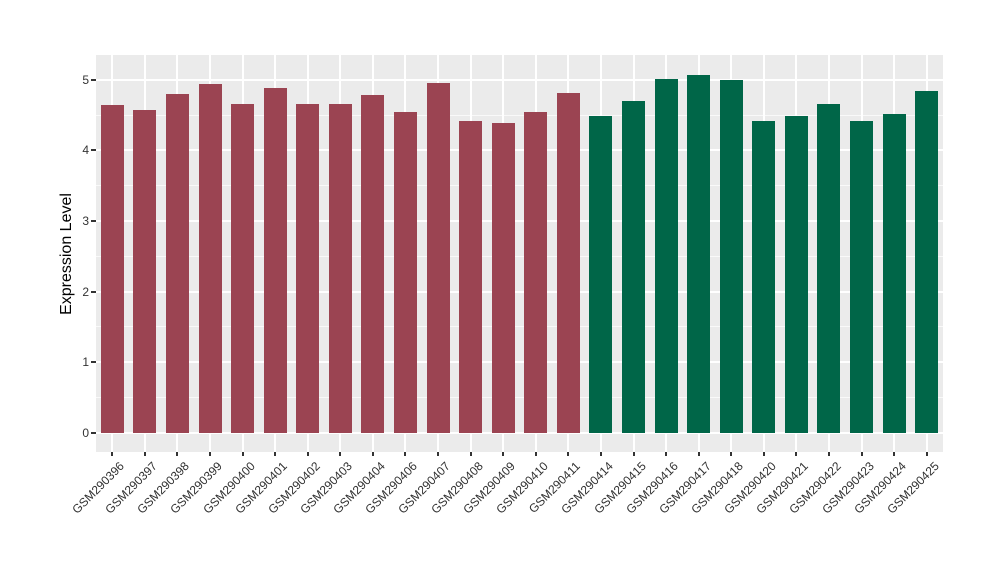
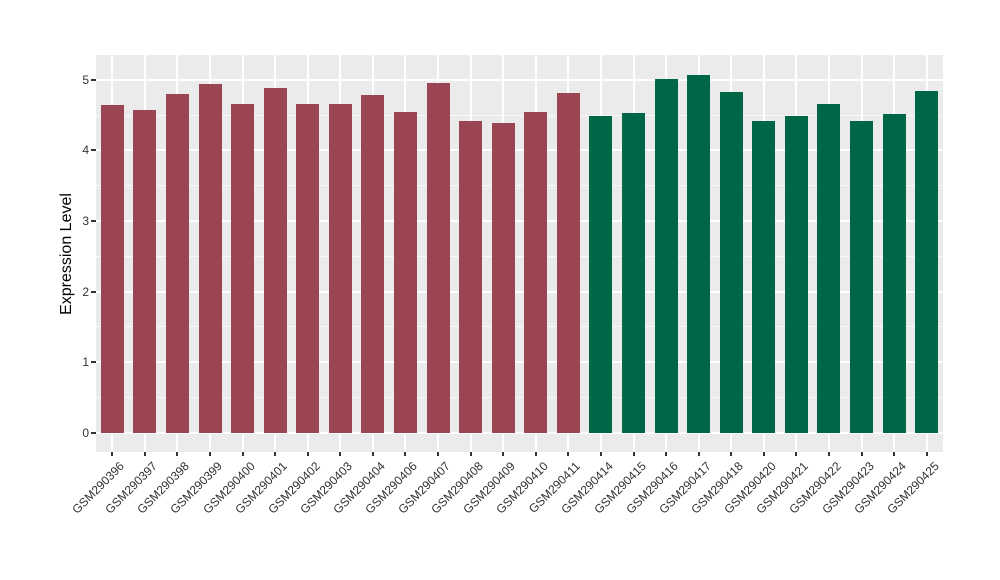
GSM290415: 4.7 -> 4.5
GSM290418: 5.0 -> 4.8
